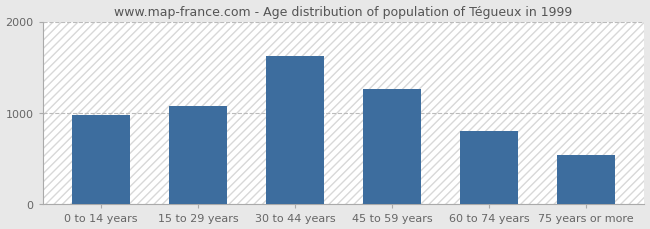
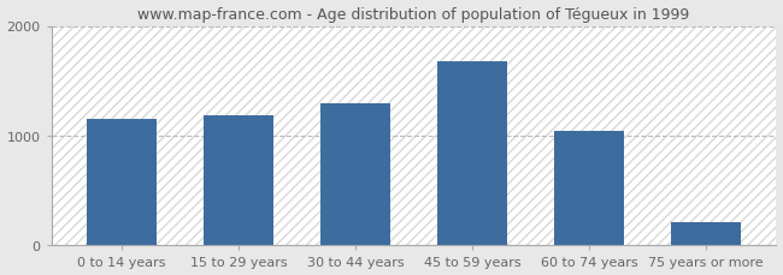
0 to 14 years: 980 -> 1150
15 to 29 years: 1080 -> 1190
30 to 44 years: 1620 -> 1300
45 to 59 years: 1260 -> 1680
60 to 74 years: 800 -> 1040
75 years or more: 540 -> 220
